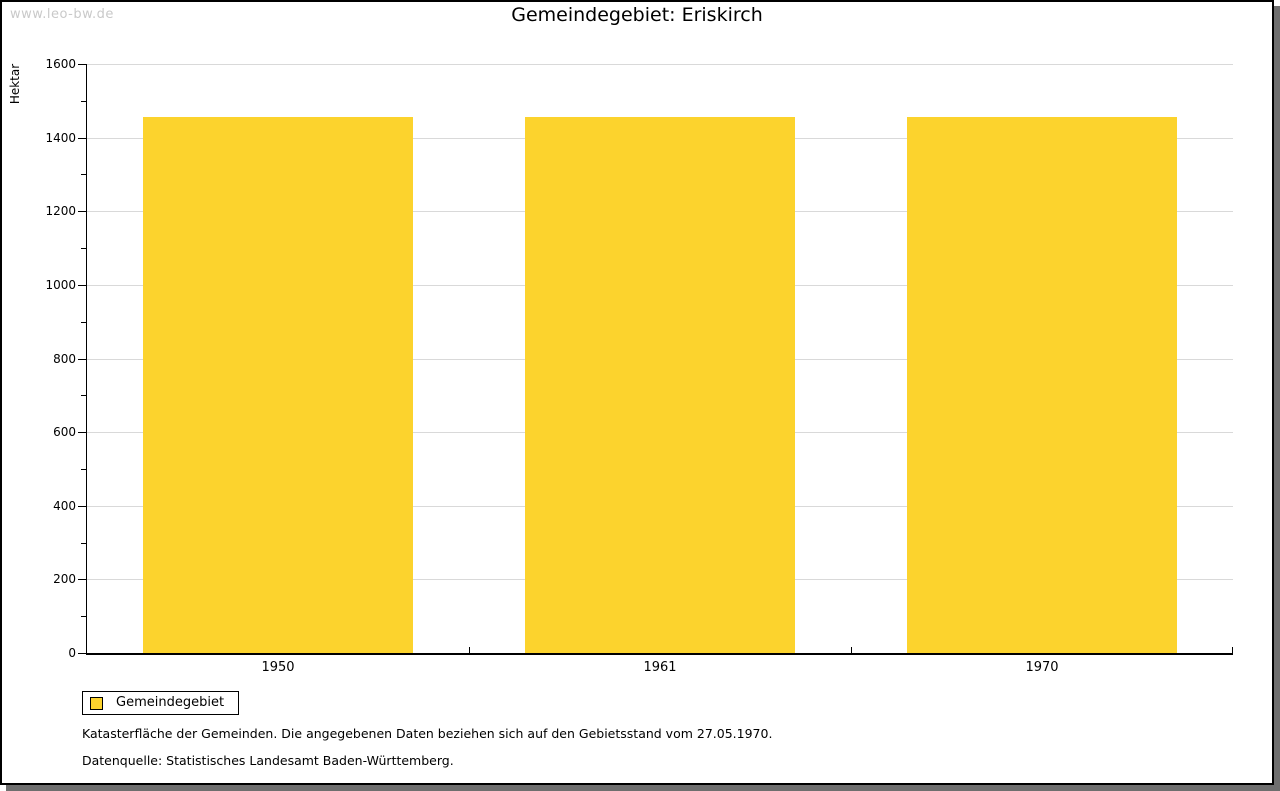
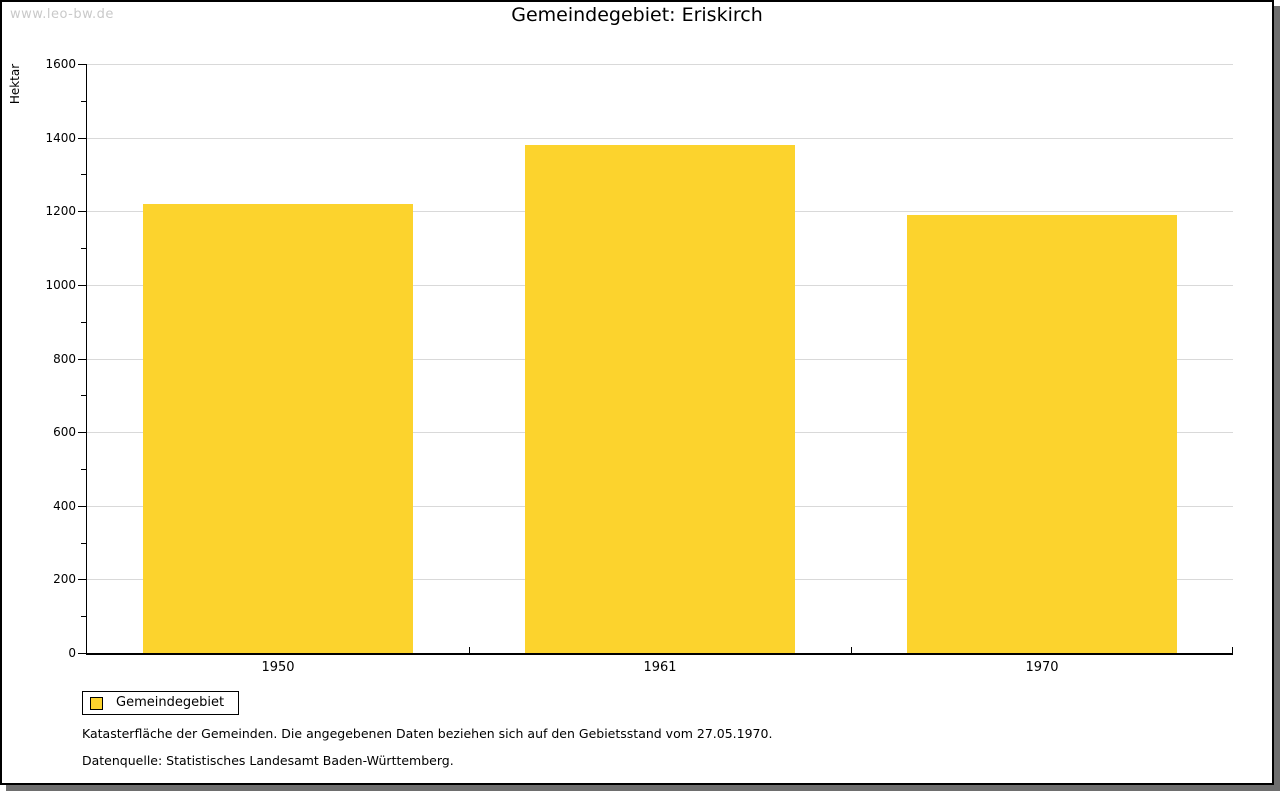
1950: 1460 -> 1220
1961: 1460 -> 1380
1970: 1460 -> 1190
